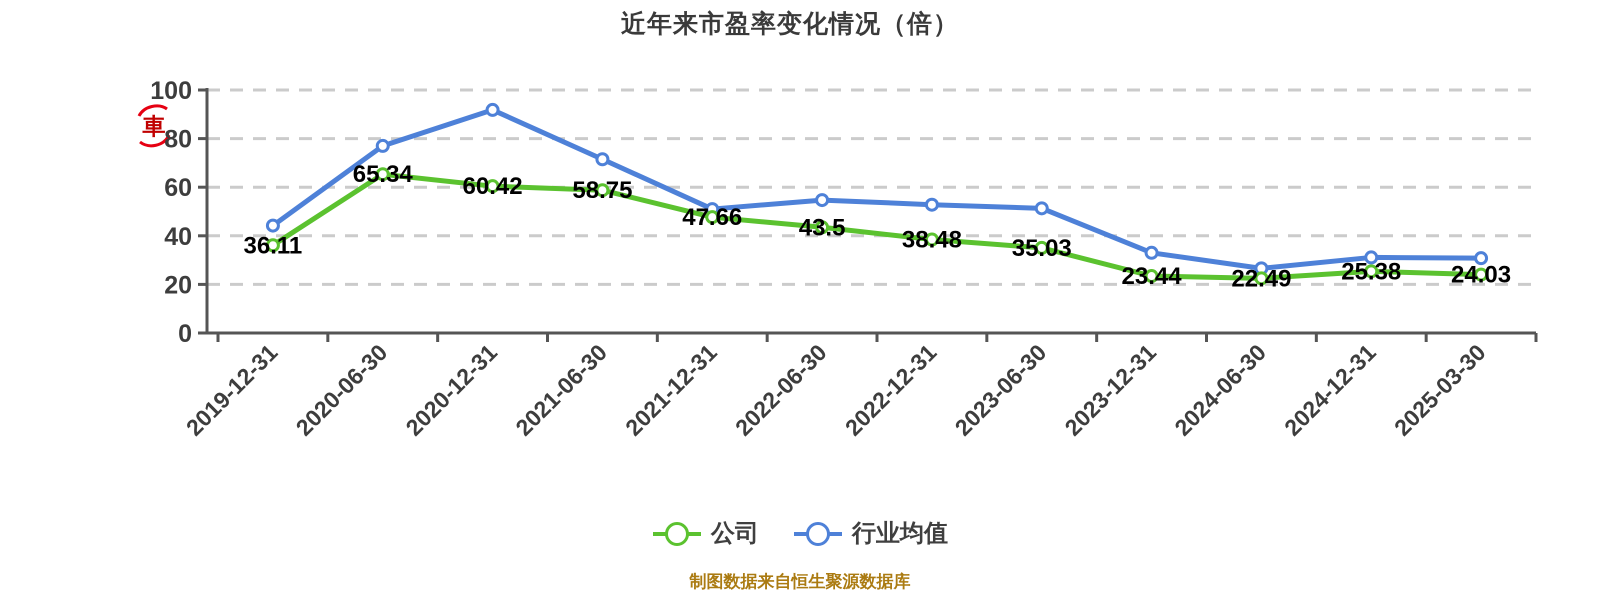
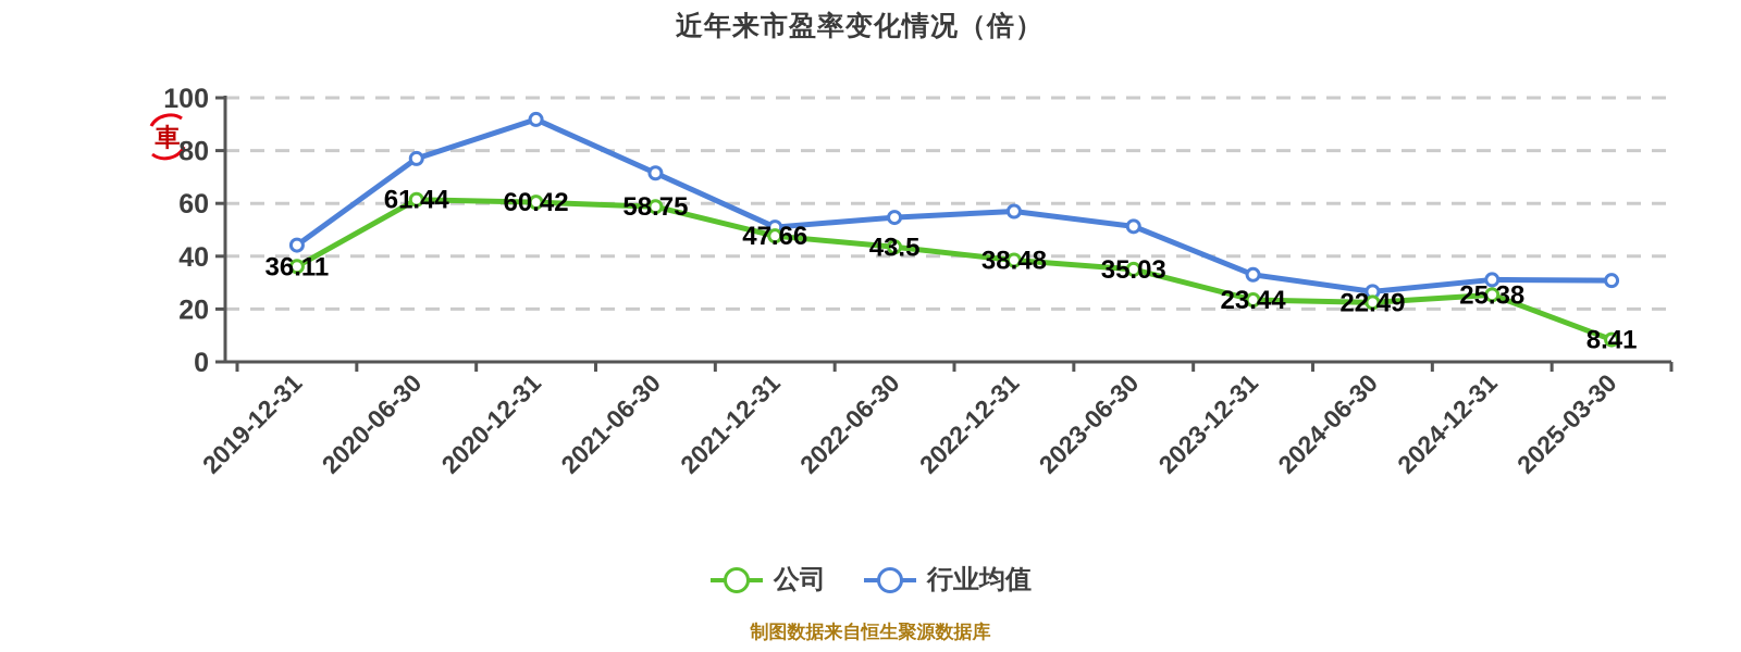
公司/2020-06-30: 65.34 -> 61.44
行业均值/2022-12-31: 53 -> 57
公司/2025-03-30: 24.03 -> 8.41
